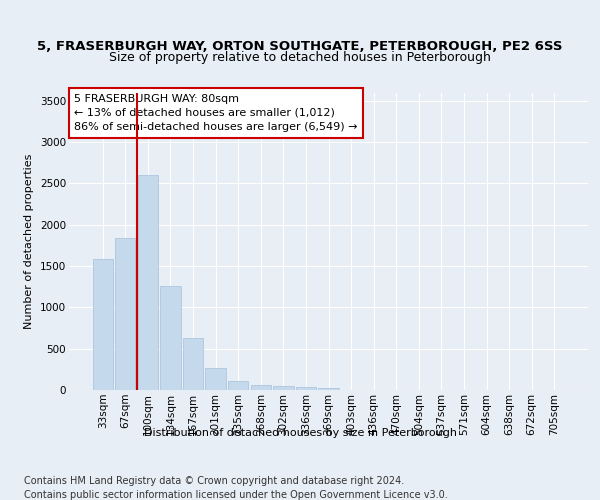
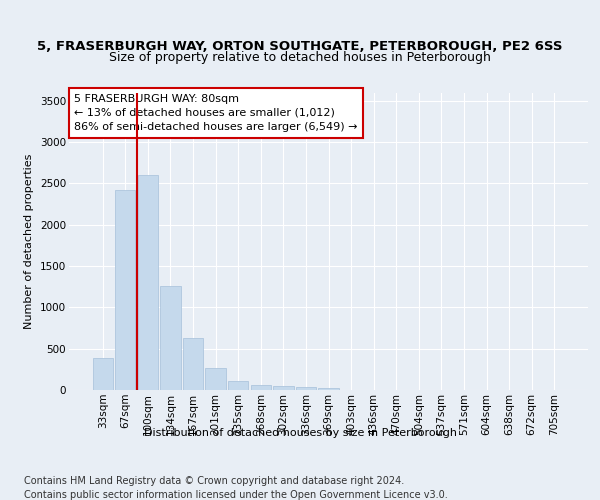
33sqm: 1580 -> 390
67sqm: 1840 -> 2420
